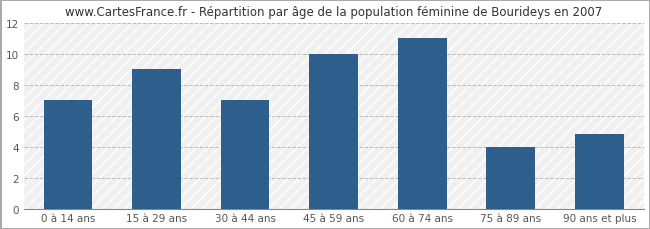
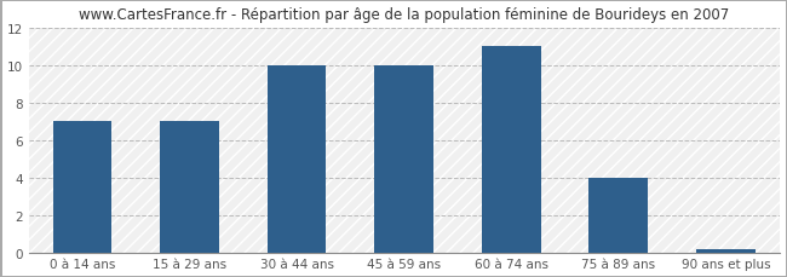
15 à 29 ans: 9.0 -> 7.0
30 à 44 ans: 7.0 -> 10.0
90 ans et plus: 4.8 -> 0.1
